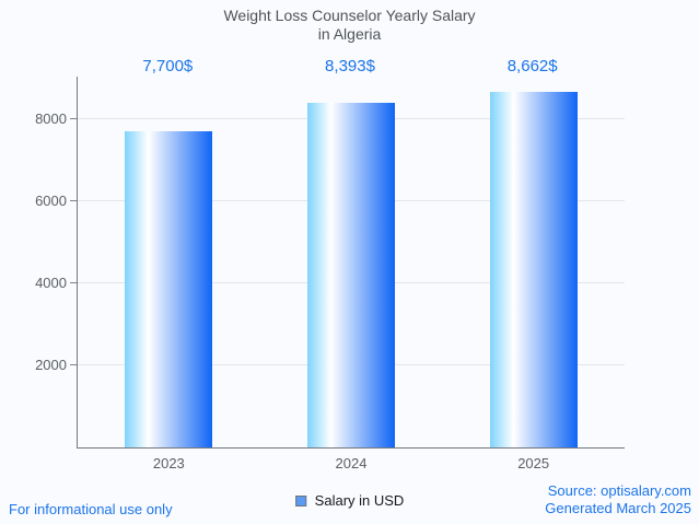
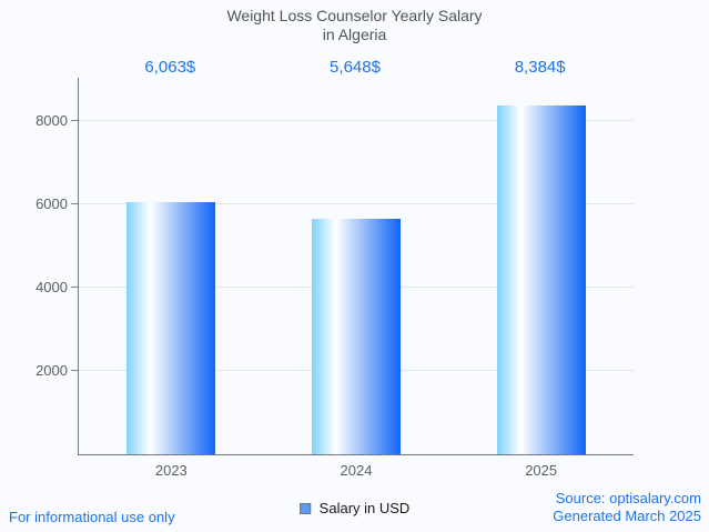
2023: 7,700 -> 6,063
2024: 8,393 -> 5,648
2025: 8,662 -> 8,384
